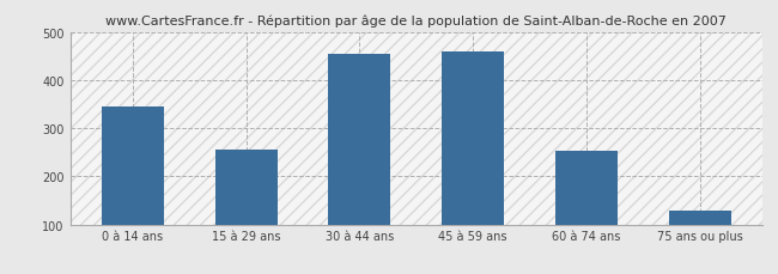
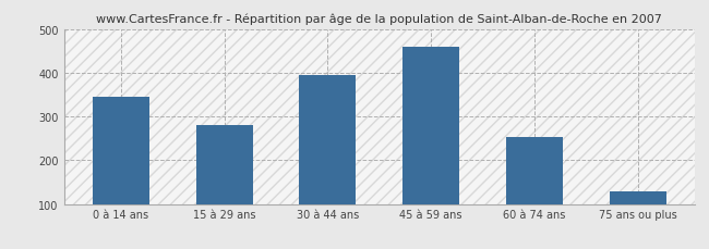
15 à 29 ans: 255 -> 280
30 à 44 ans: 455 -> 395
